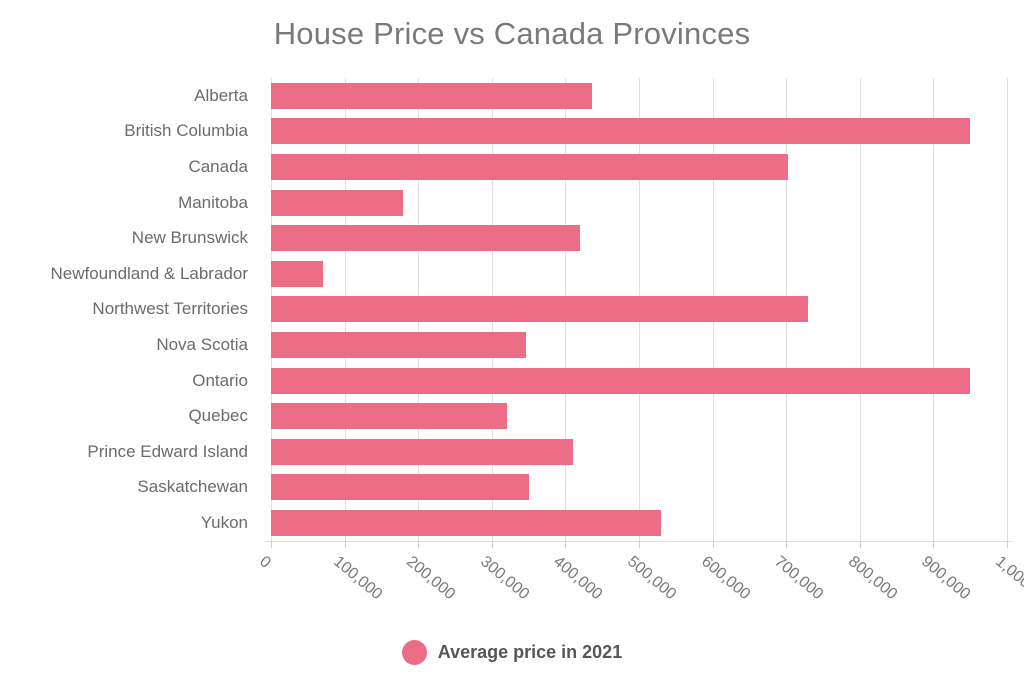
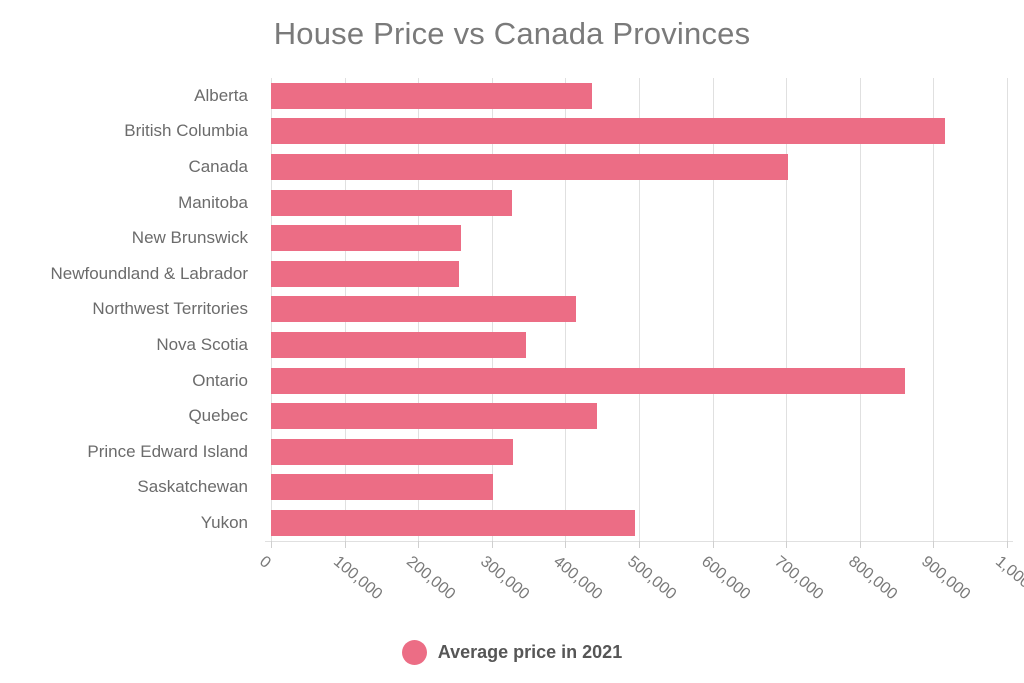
British Columbia: 950000 -> 920000
Manitoba: 180000 -> 330000
New Brunswick: 420000 -> 260000
Newfoundland & Labrador: 70000 -> 260000
Northwest Territories: 730000 -> 410000
Ontario: 950000 -> 860000
Quebec: 320000 -> 440000
Prince Edward Island: 410000 -> 330000
Saskatchewan: 350000 -> 300000
Yukon: 530000 -> 500000
